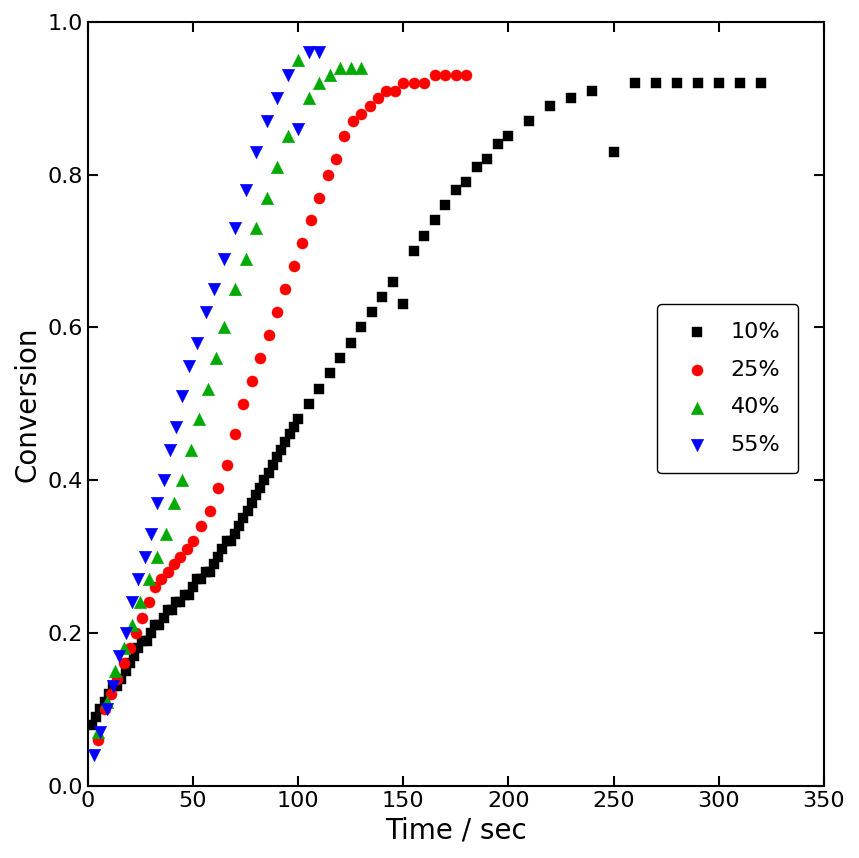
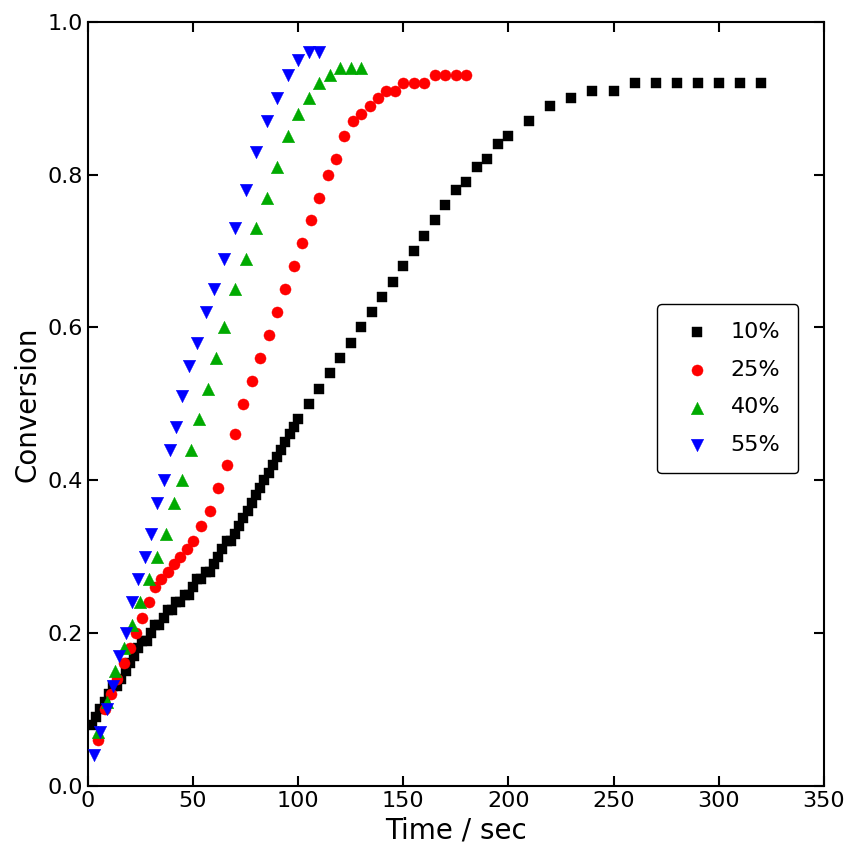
40%/100: 0.95 -> 0.88
55%/100: 0.86 -> 0.95
10%/150: 0.63 -> 0.68
10%/250: 0.83 -> 0.91
